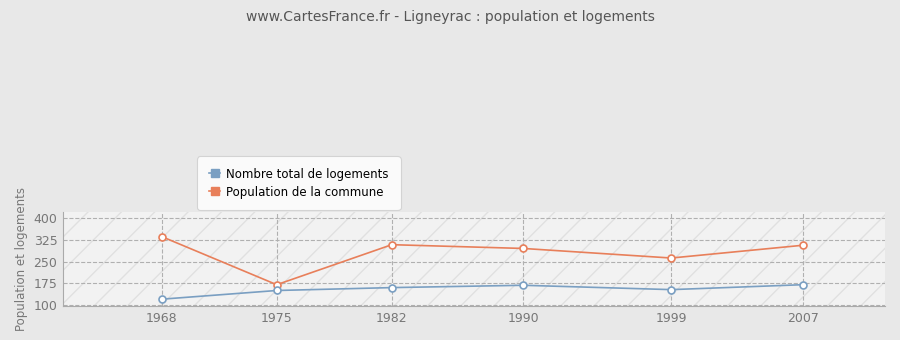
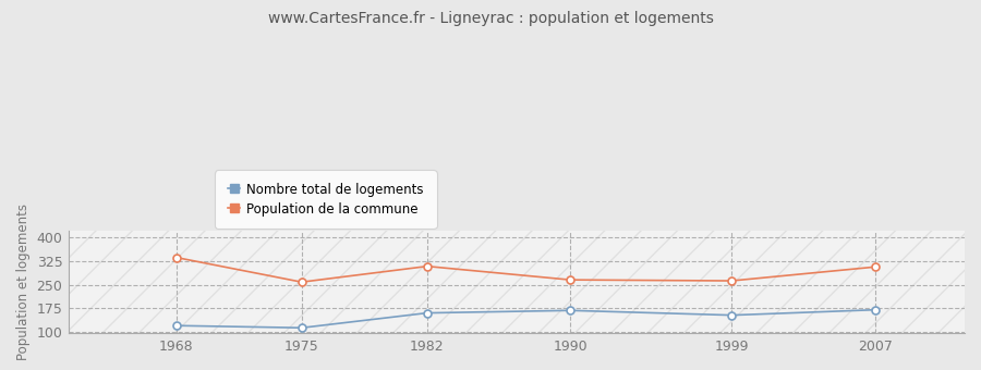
Nombre total de logements/1975: 150 -> 113
Population de la commune/1975: 170 -> 258
Population de la commune/1990: 295 -> 265
